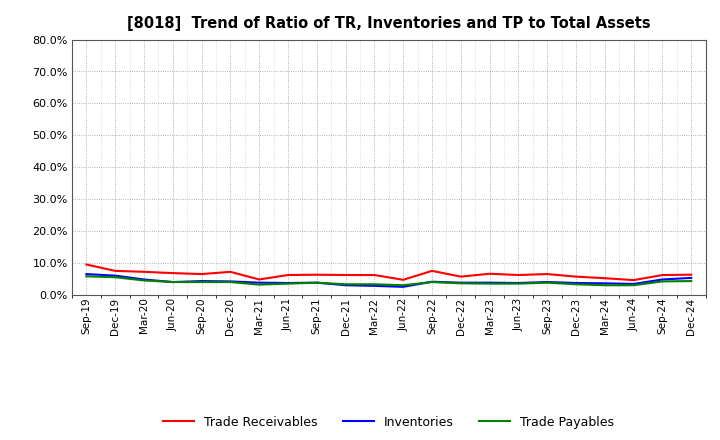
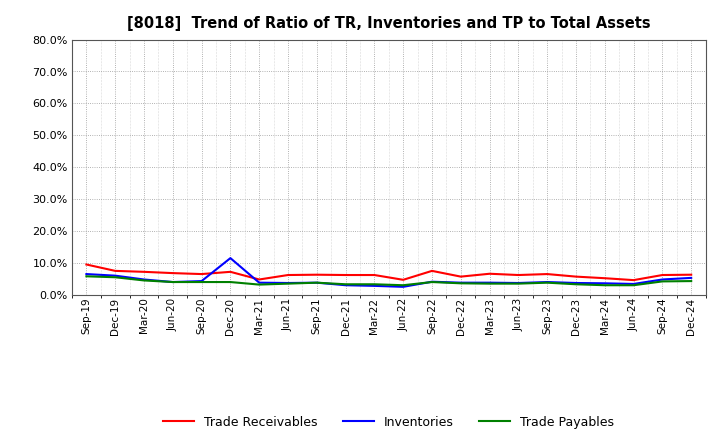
Inventories/Dec-20: 4.2% -> 11.5%
